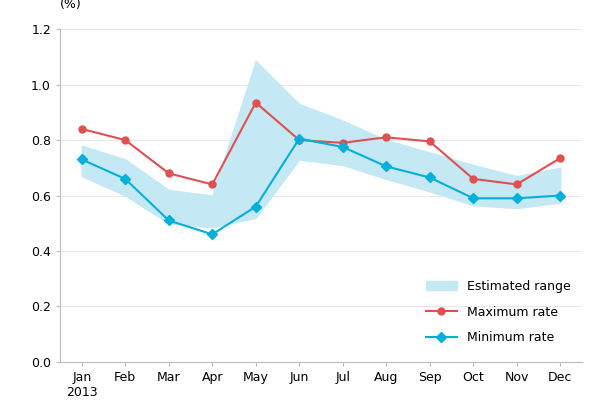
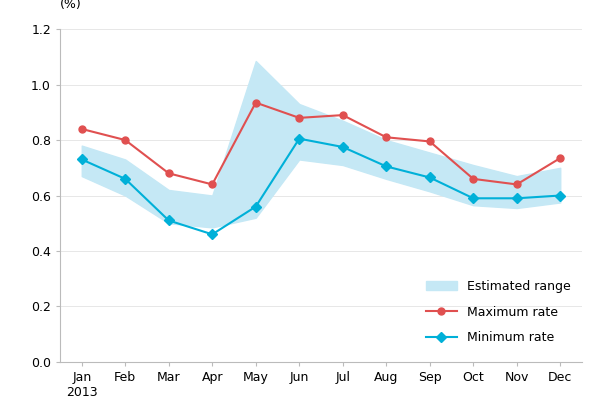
Maximum rate/Jun: 0.800 -> 0.880
Maximum rate/Jul: 0.790 -> 0.890
